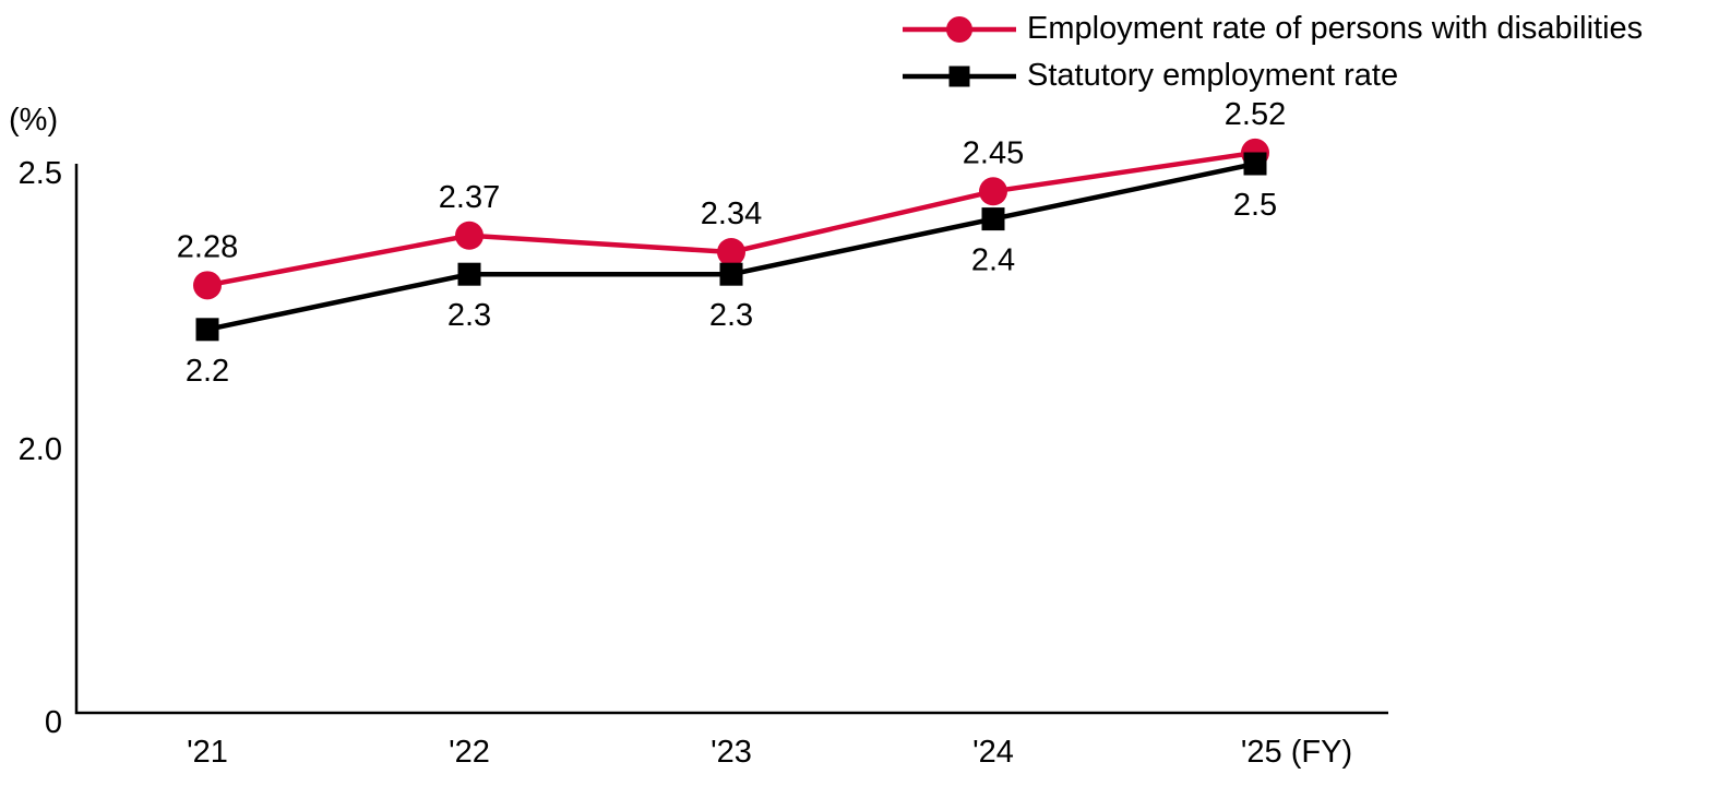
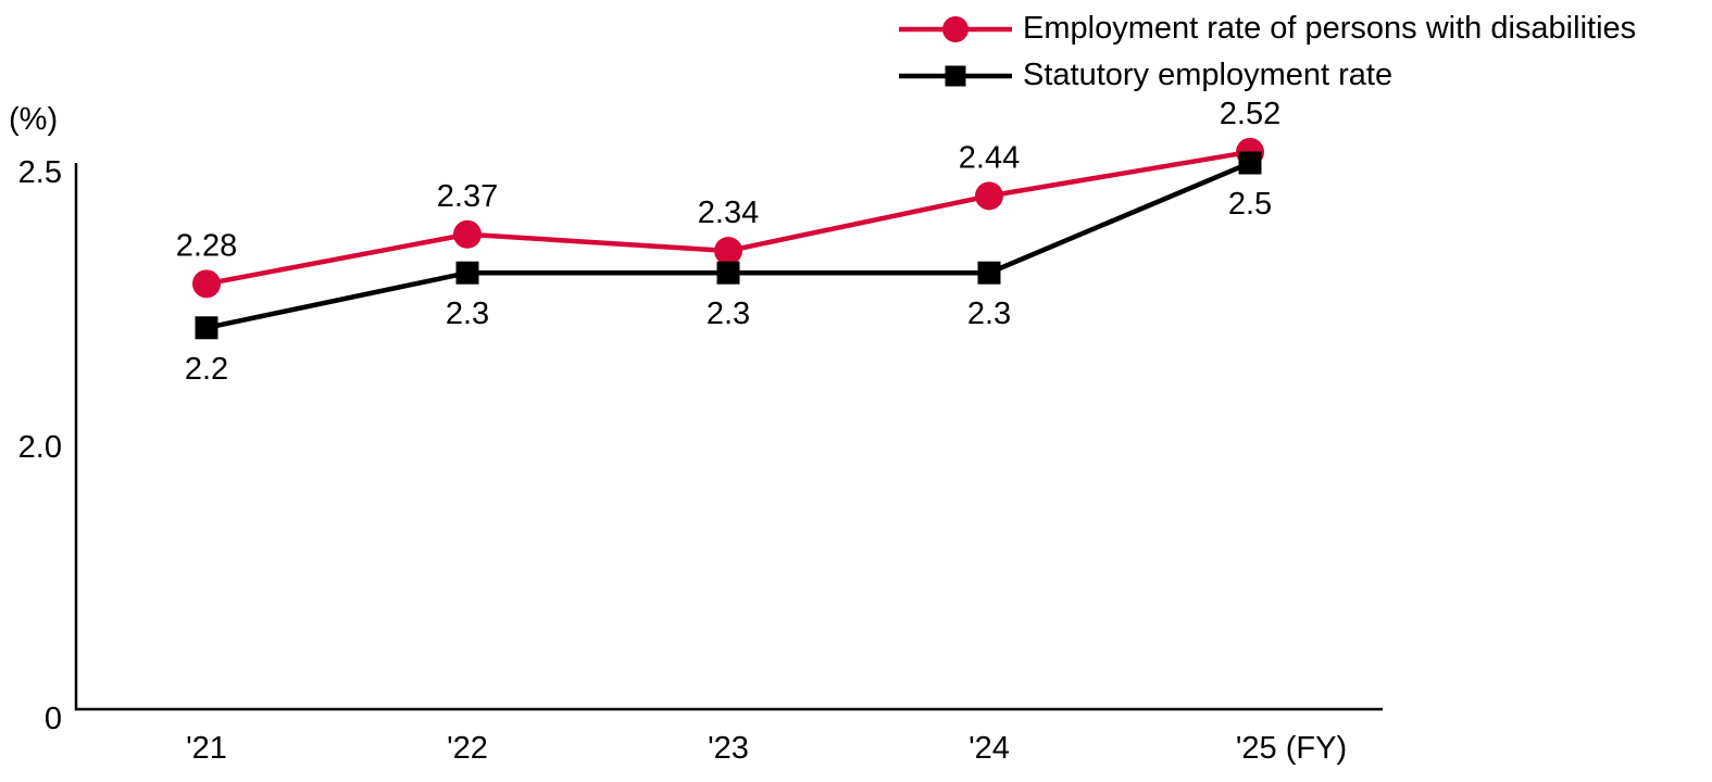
Employment rate of persons with disabilities/'24: 2.45 -> 2.44
Statutory employment rate/'24: 2.4 -> 2.3
